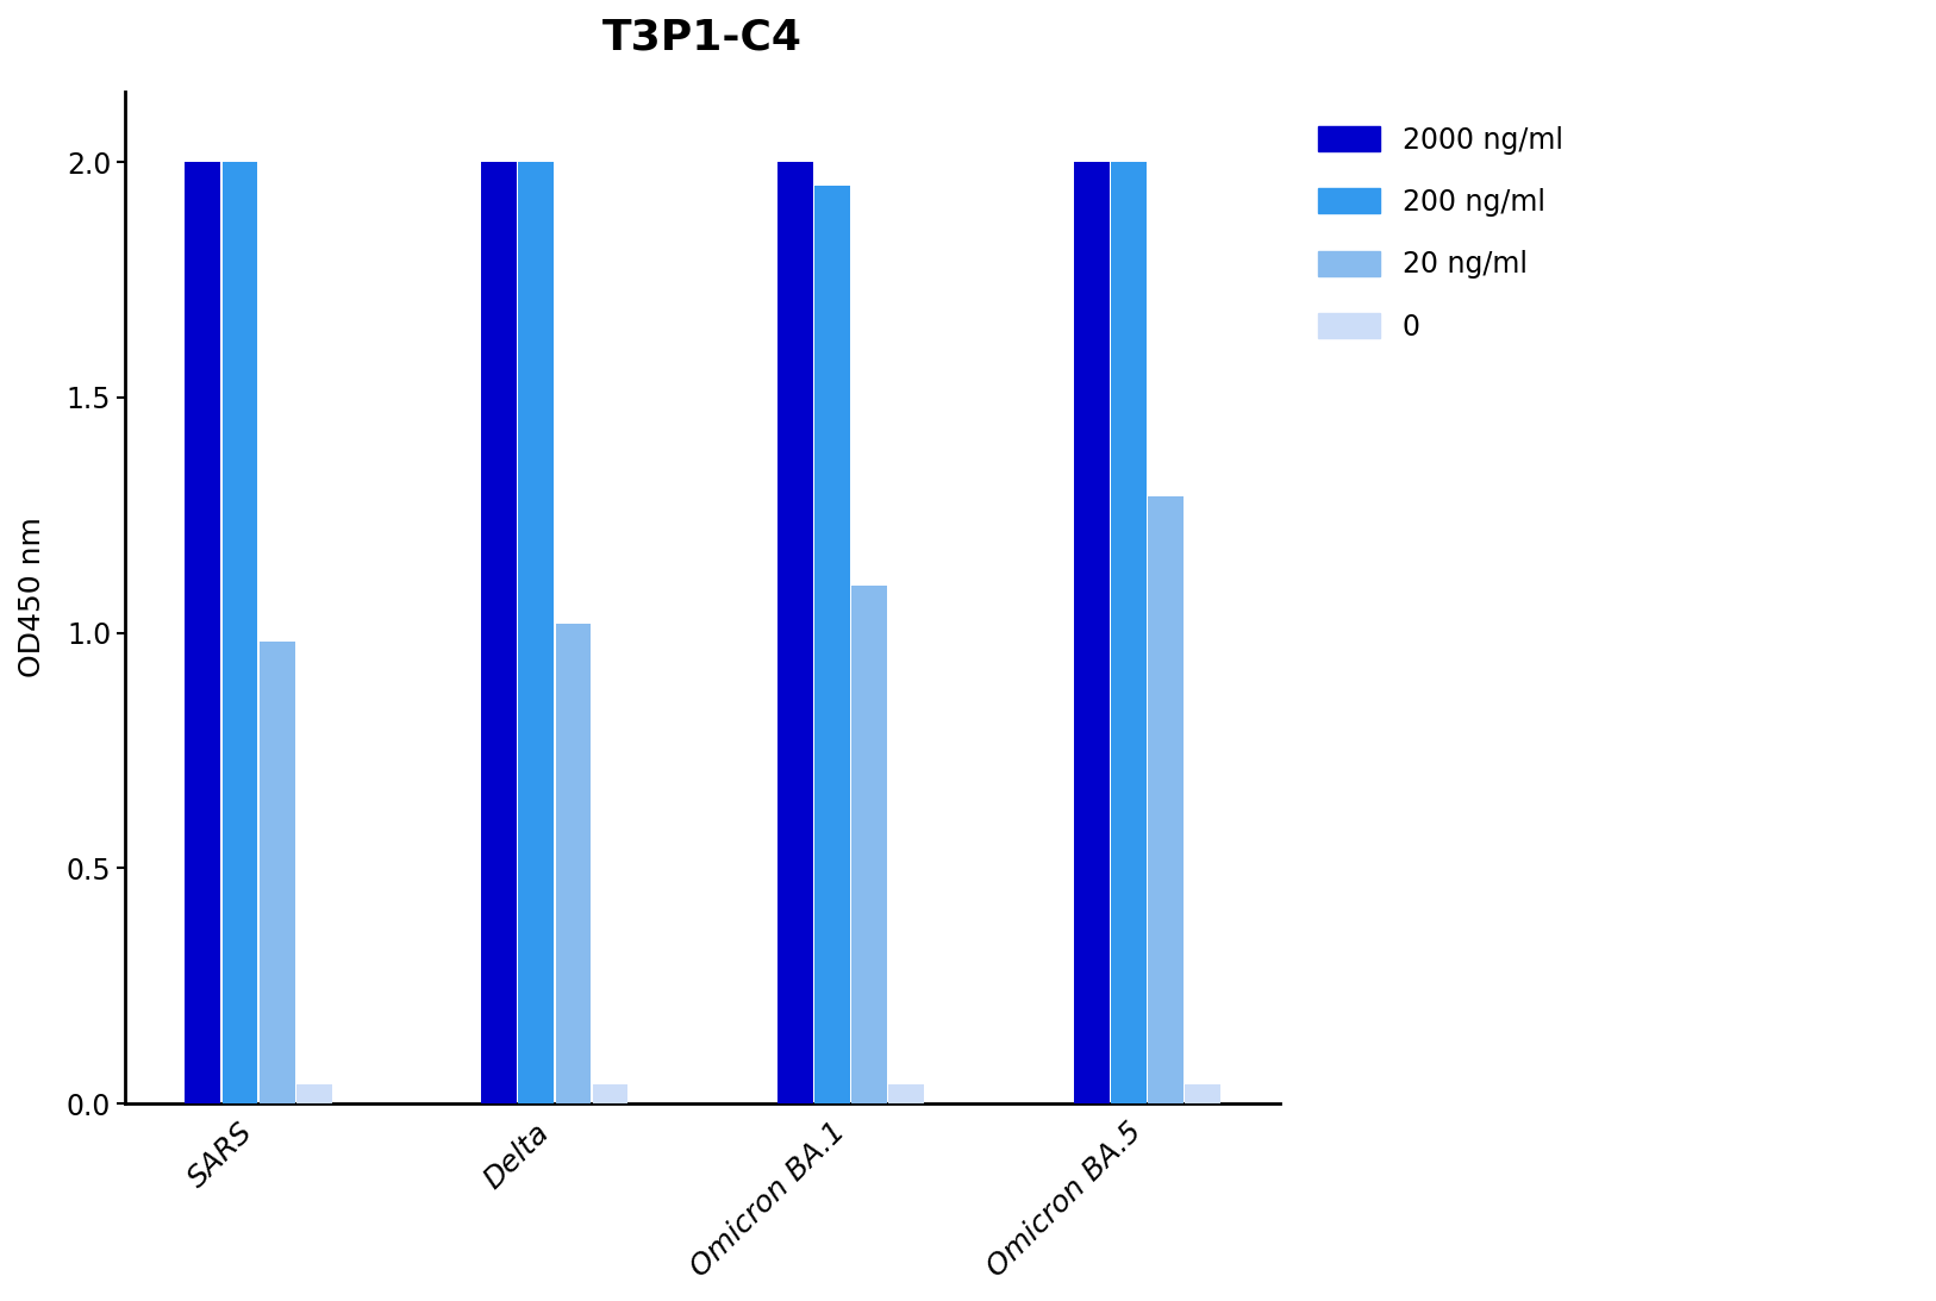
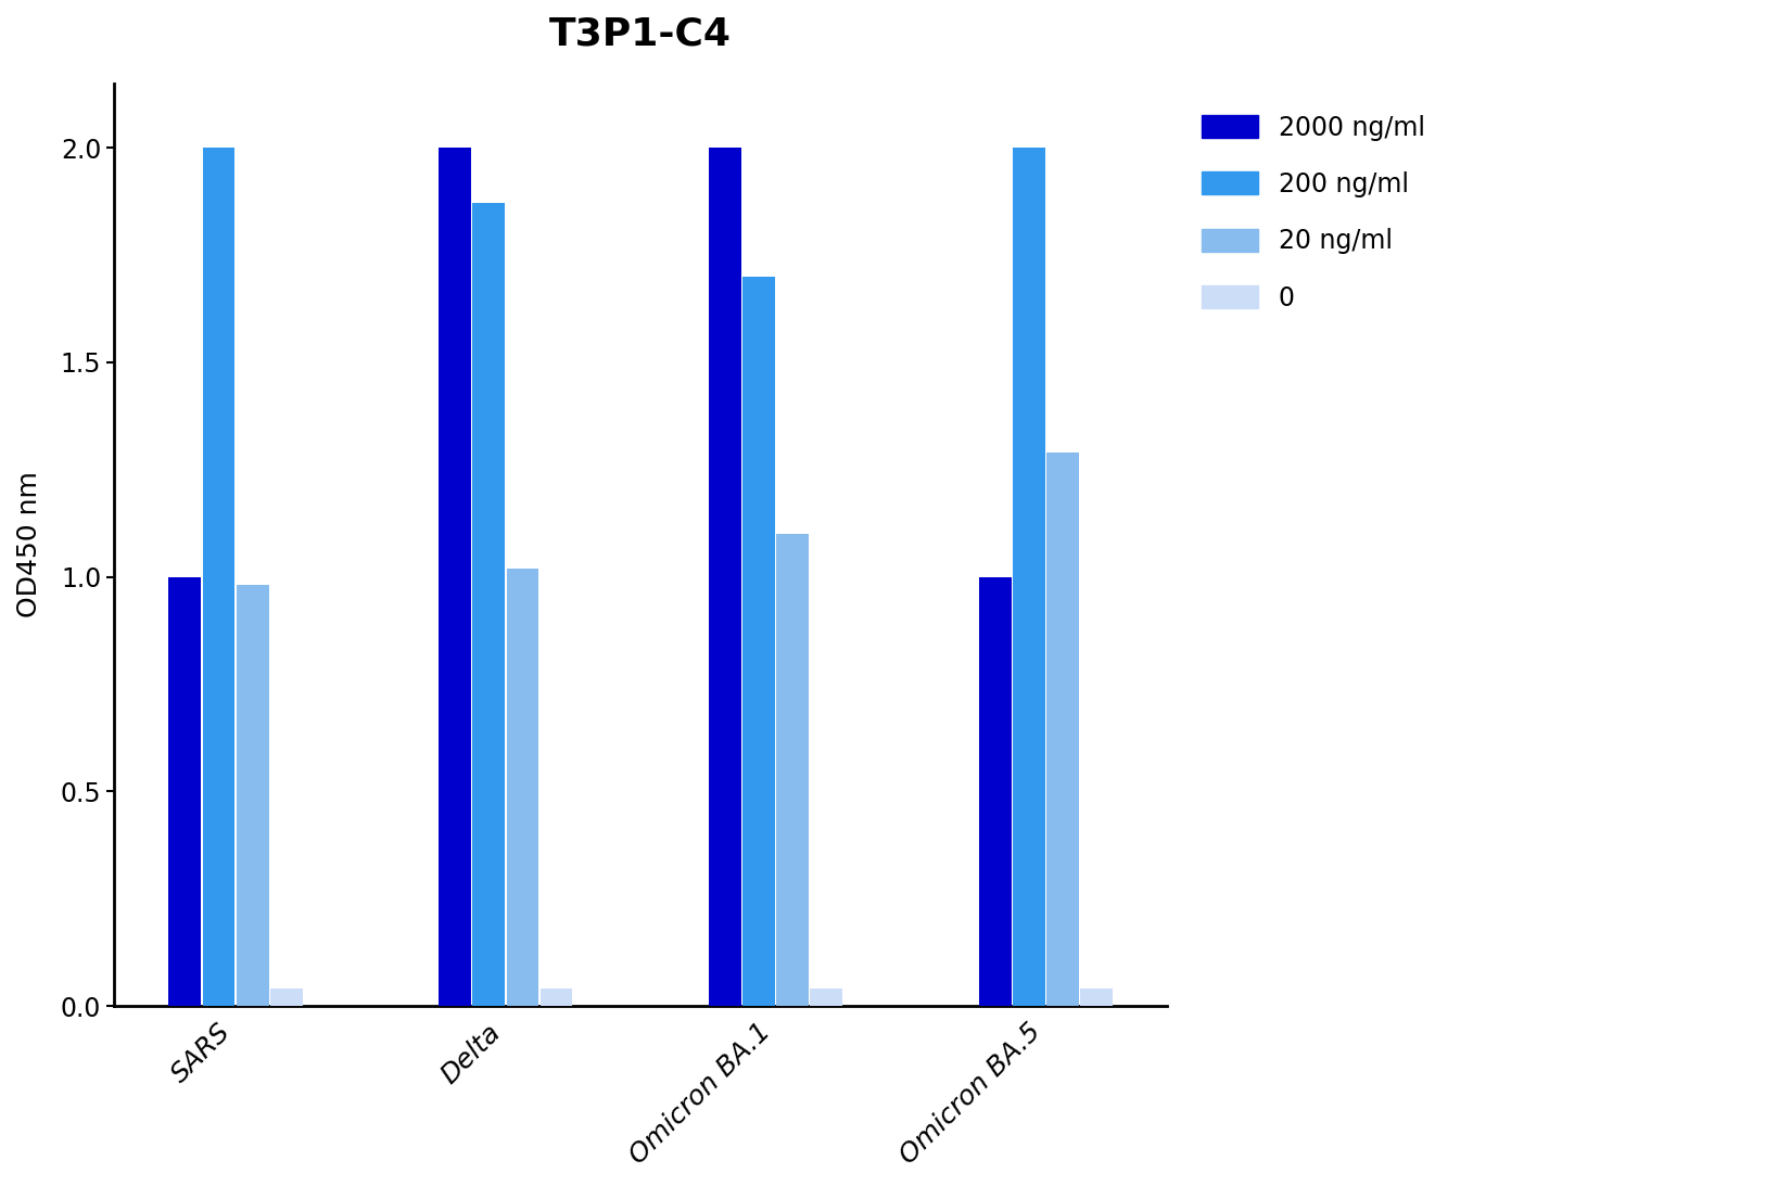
2000 ng/ml/SARS: 2 -> 1
200 ng/ml/Delta: 2.00 -> 1.87
200 ng/ml/Omicron BA.1: 1.95 -> 1.70
2000 ng/ml/Omicron BA.5: 2 -> 1
